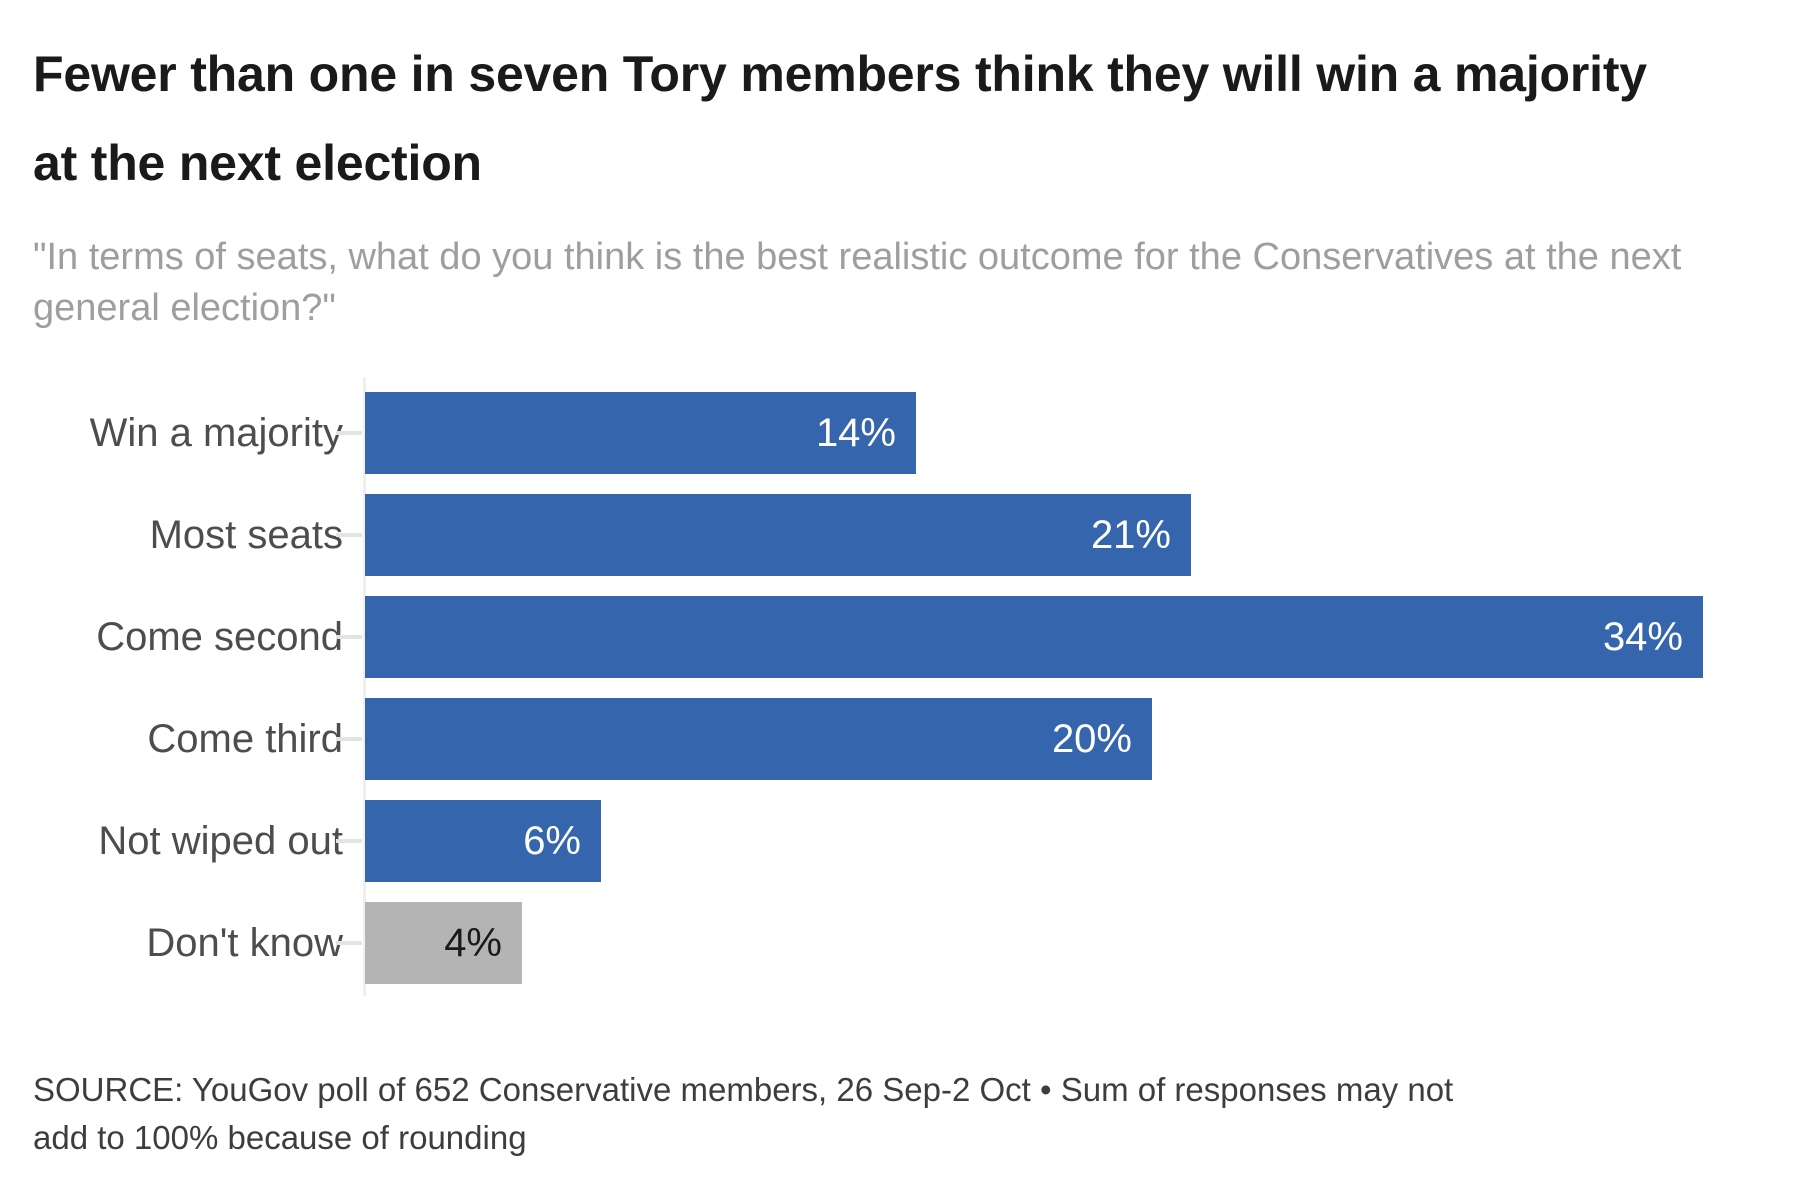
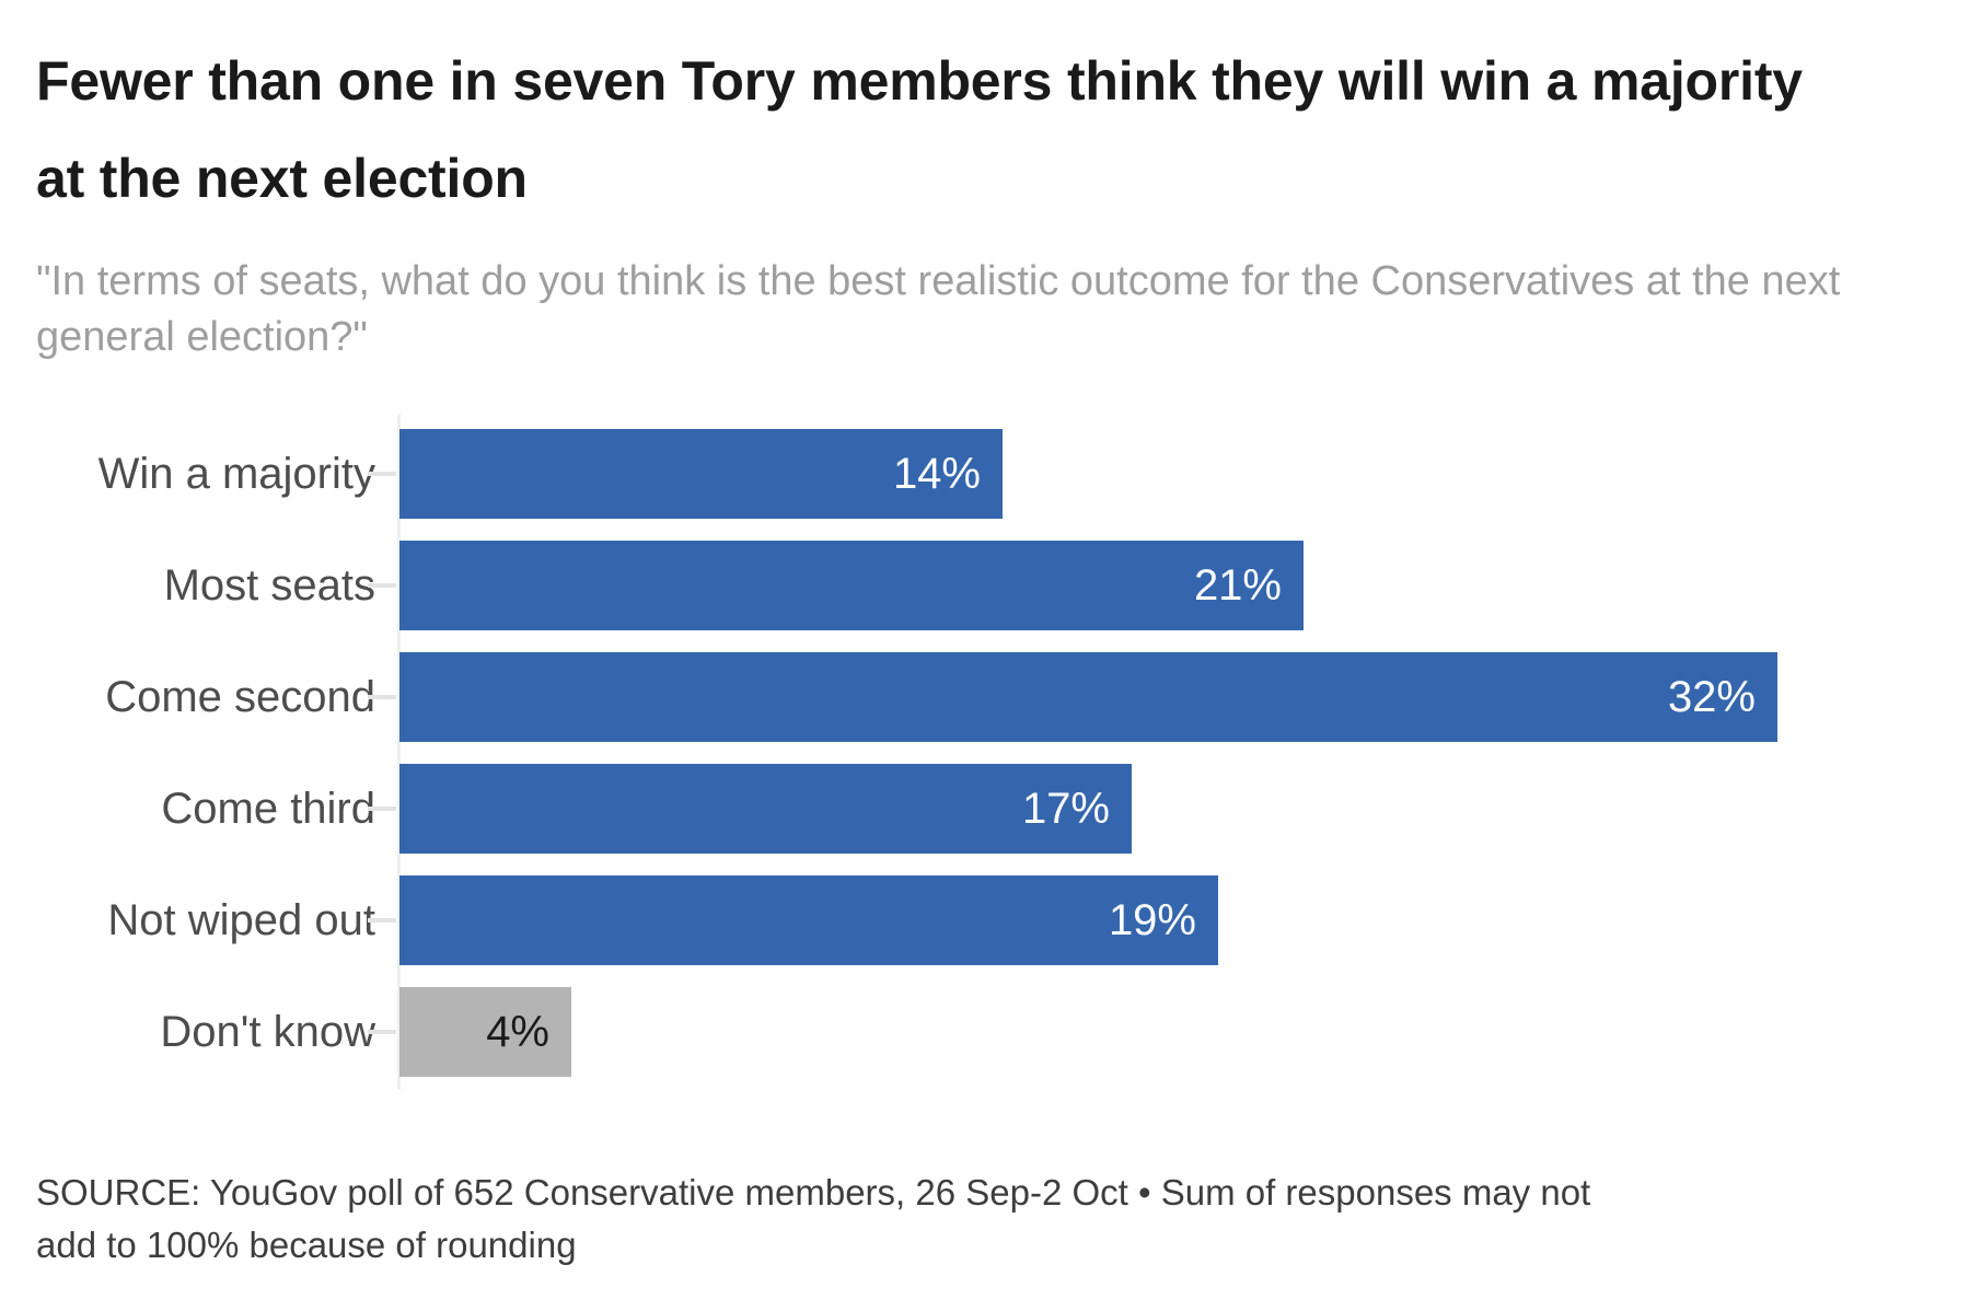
Come second: 34% -> 32%
Come third: 20% -> 17%
Not wiped out: 6% -> 19%
